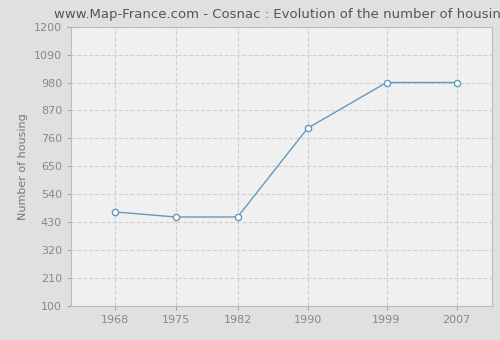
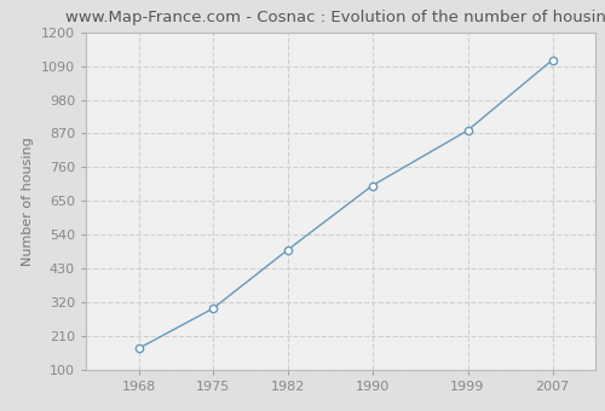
1968: 470 -> 170
1975: 450 -> 300
1982: 450 -> 490
1990: 800 -> 700
1999: 980 -> 880
2007: 980 -> 1110
